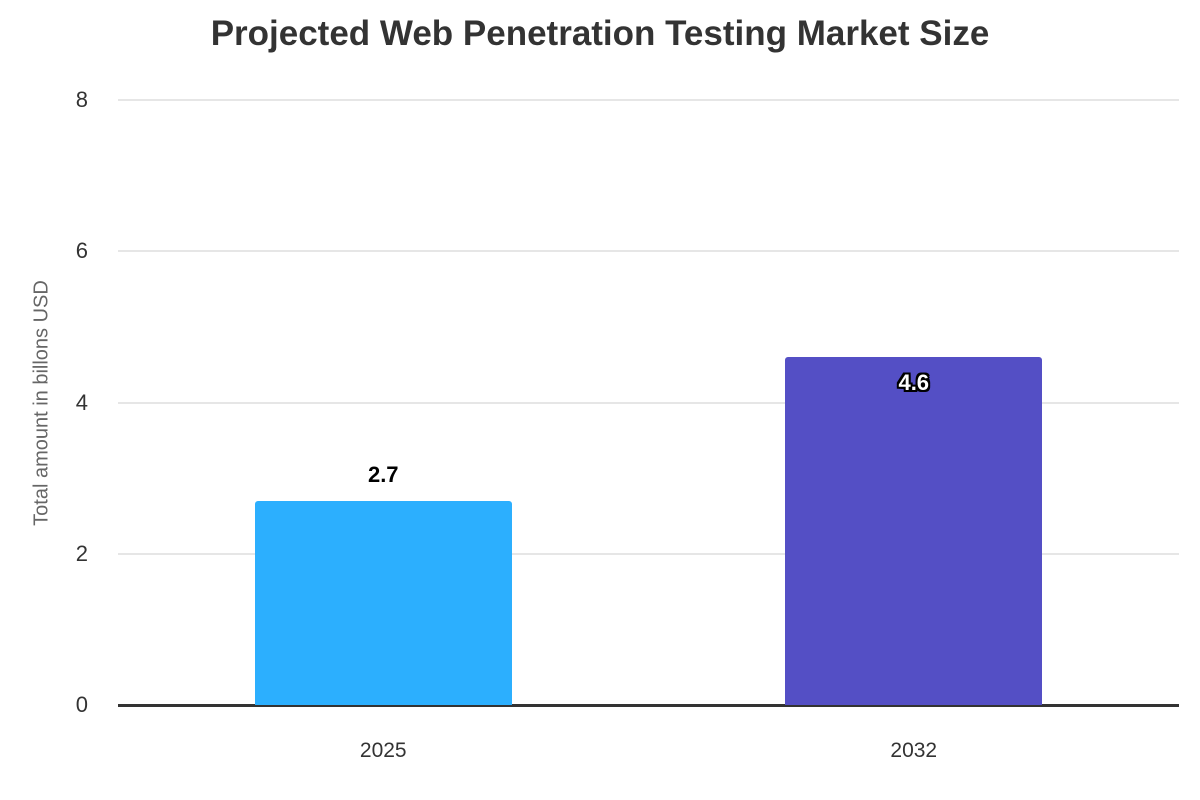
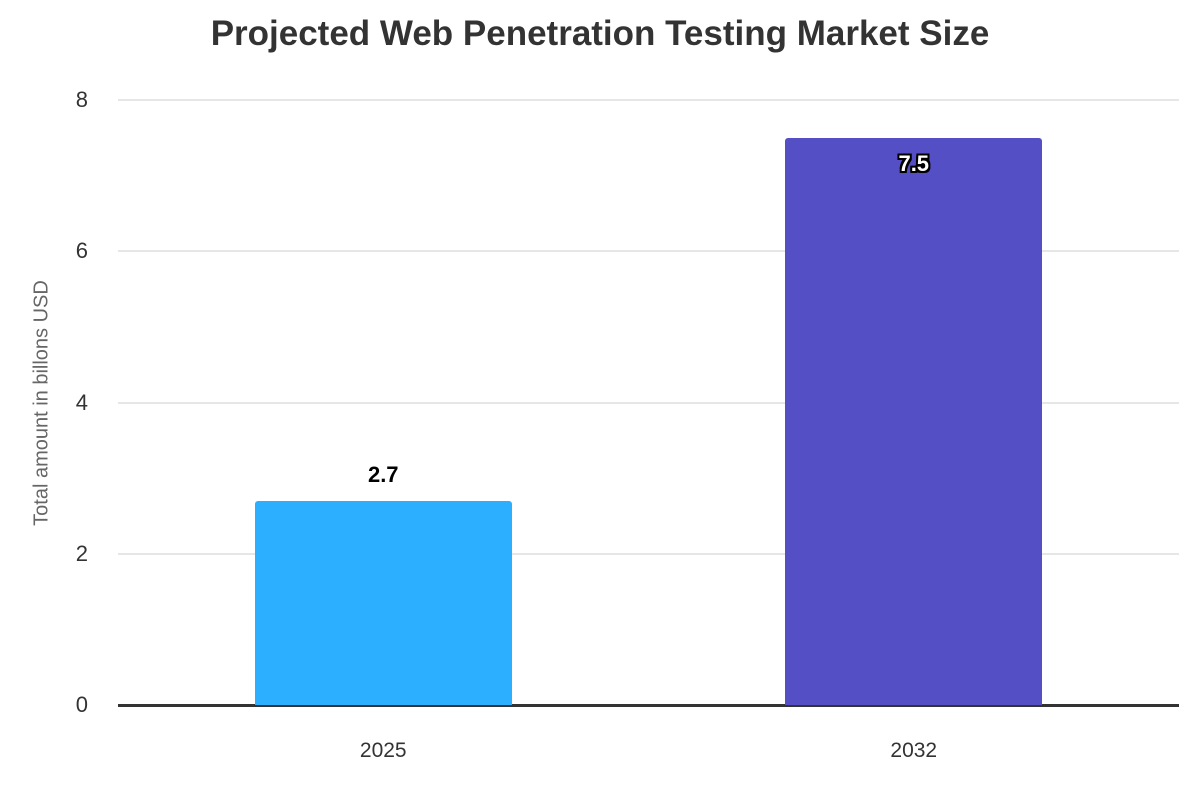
2032: 4.6 -> 7.5
